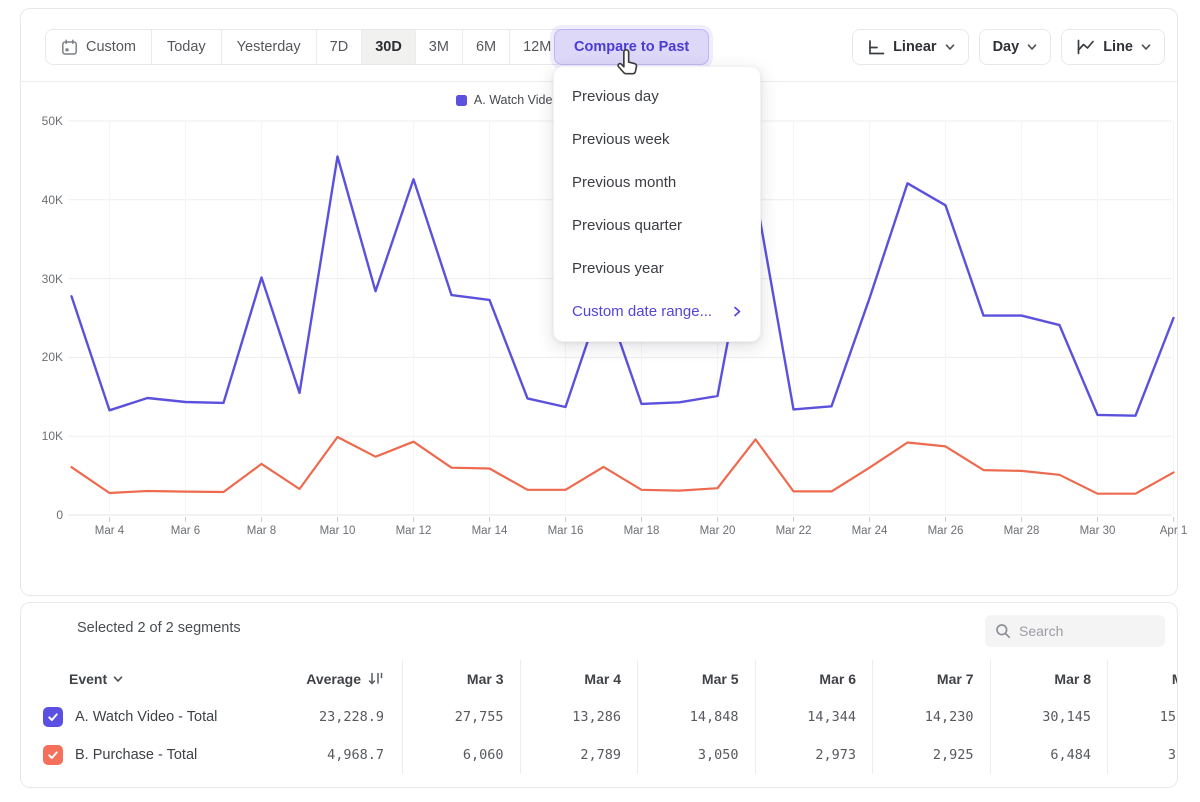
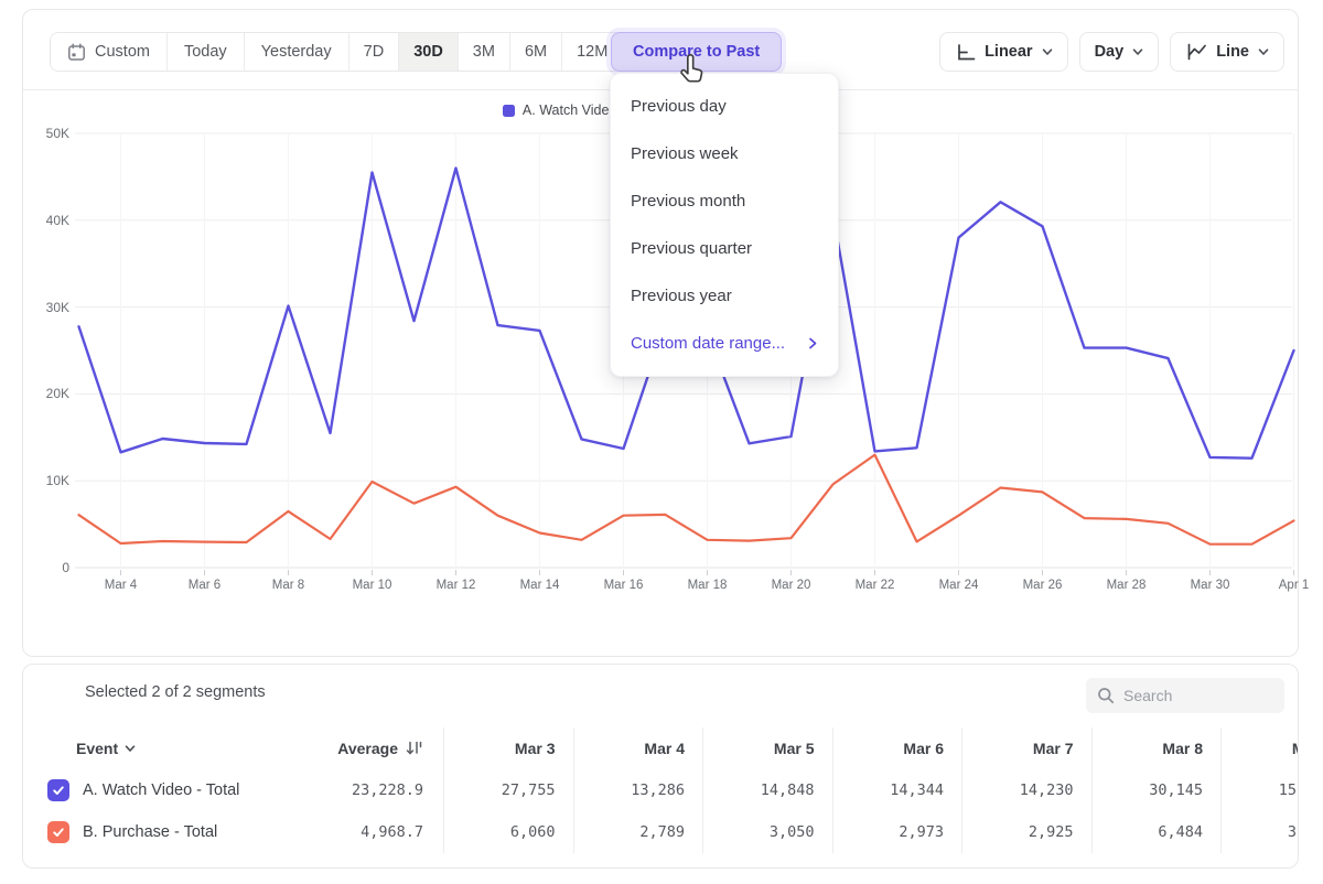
A. Watch Video - Total/Mar 12: 43K -> 46K
B. Purchase - Total/Mar 14: 6K -> 4K
B. Purchase - Total/Mar 16: 3K -> 6K
A. Watch Video - Total/Mar 18: 14K -> 27K
B. Purchase - Total/Mar 22: 3K -> 13K
A. Watch Video - Total/Mar 24: 28K -> 38K
